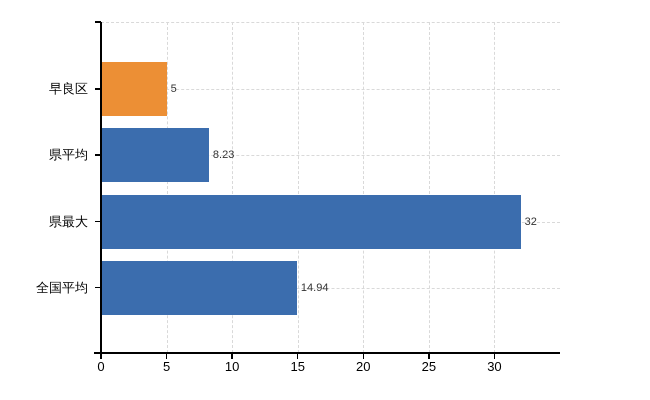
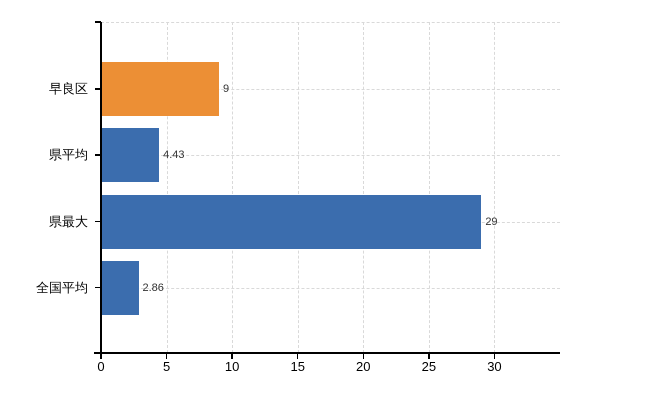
早良区: 5 -> 9
県平均: 8.23 -> 4.43
県最大: 32 -> 29
全国平均: 14.94 -> 2.86
